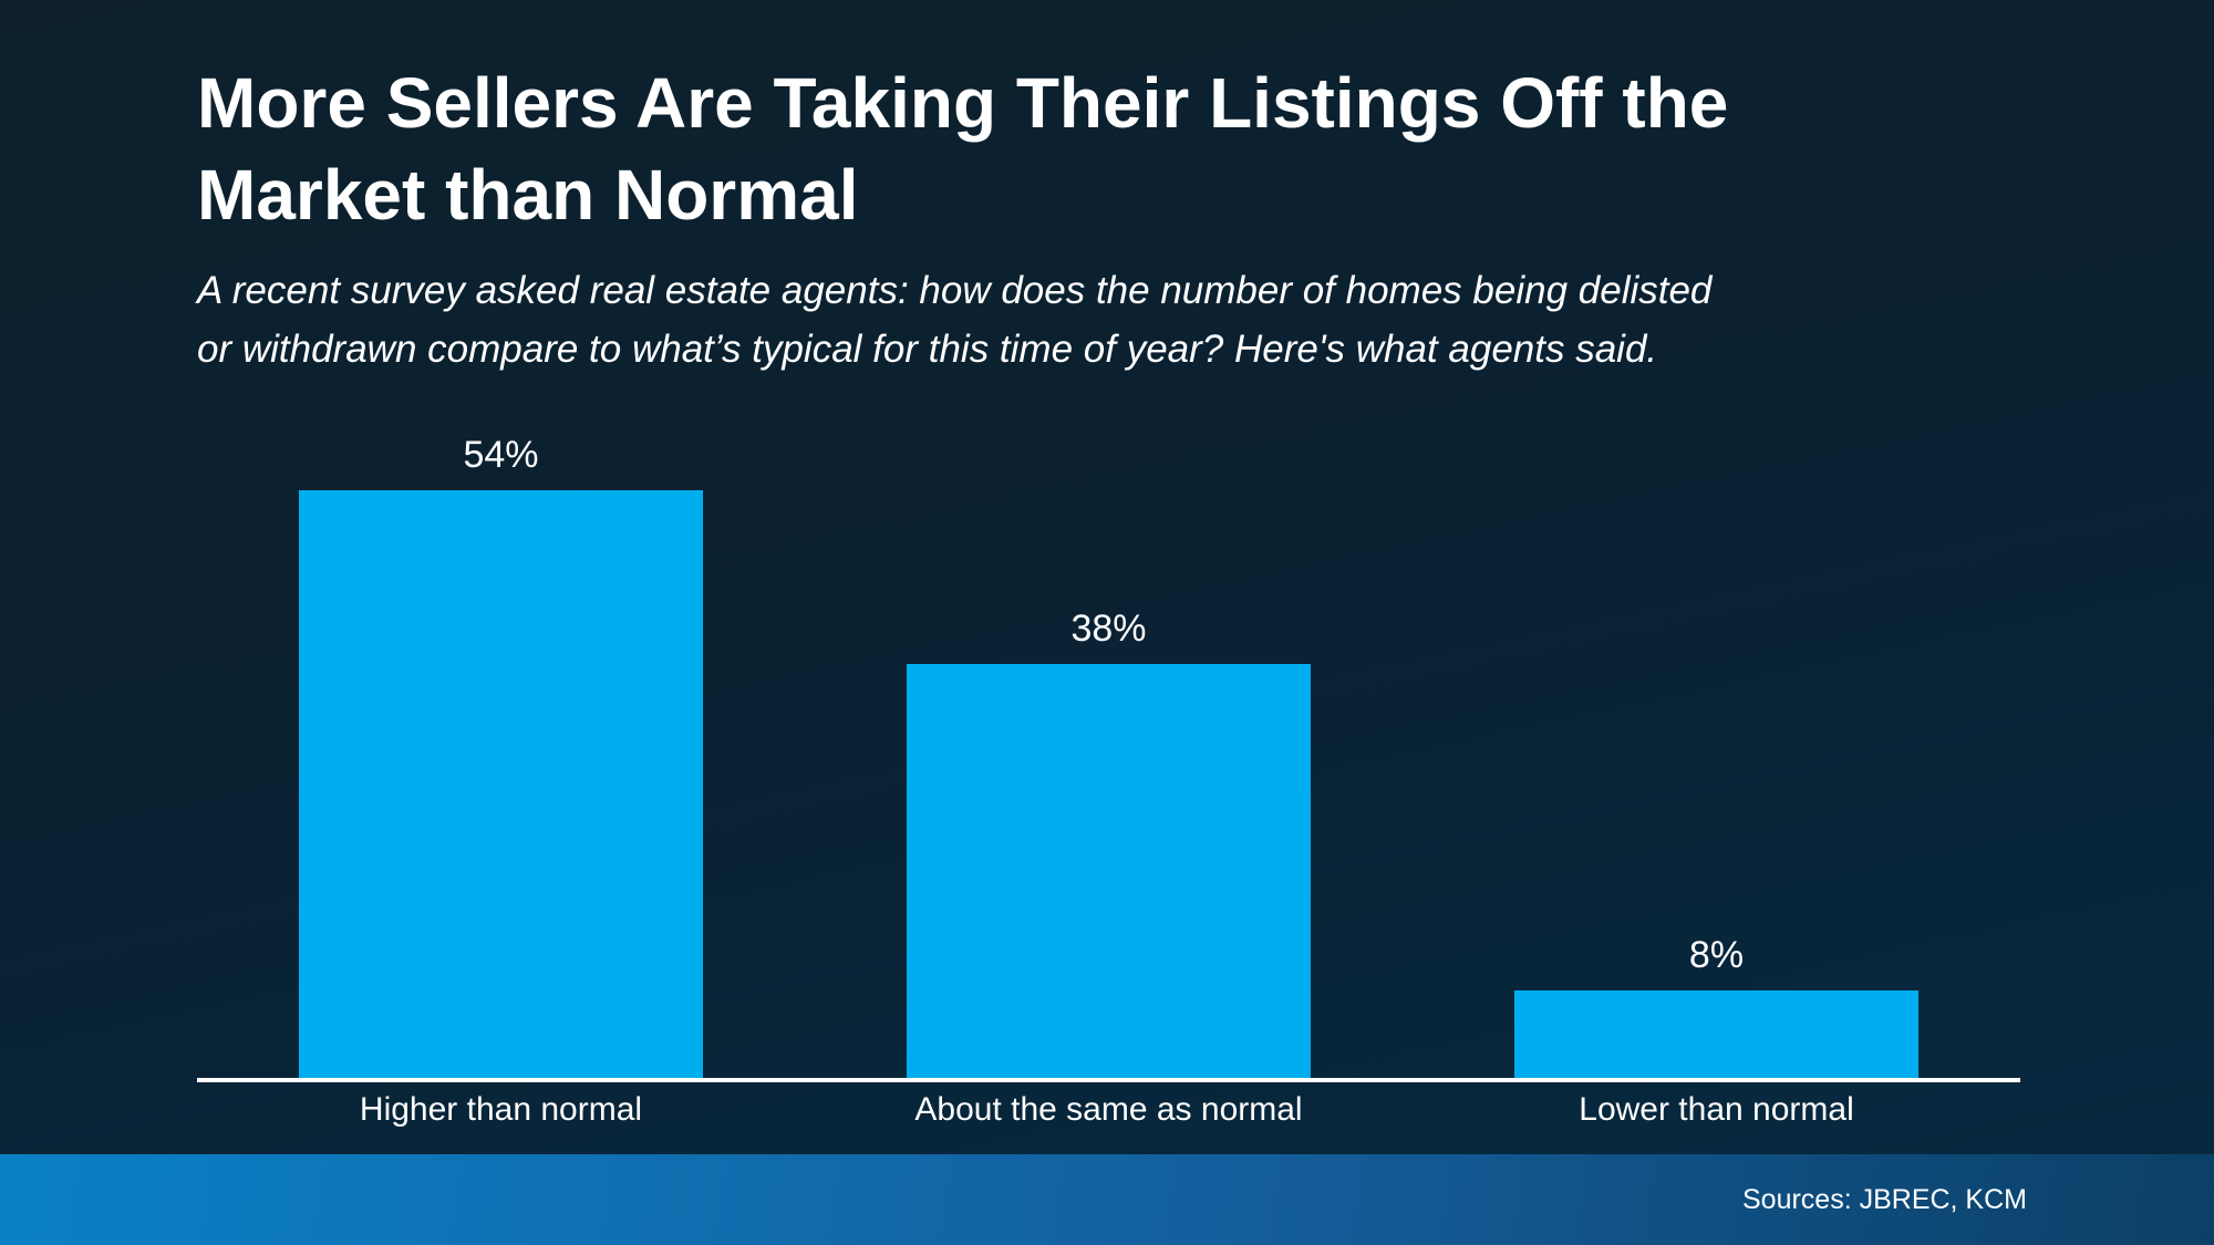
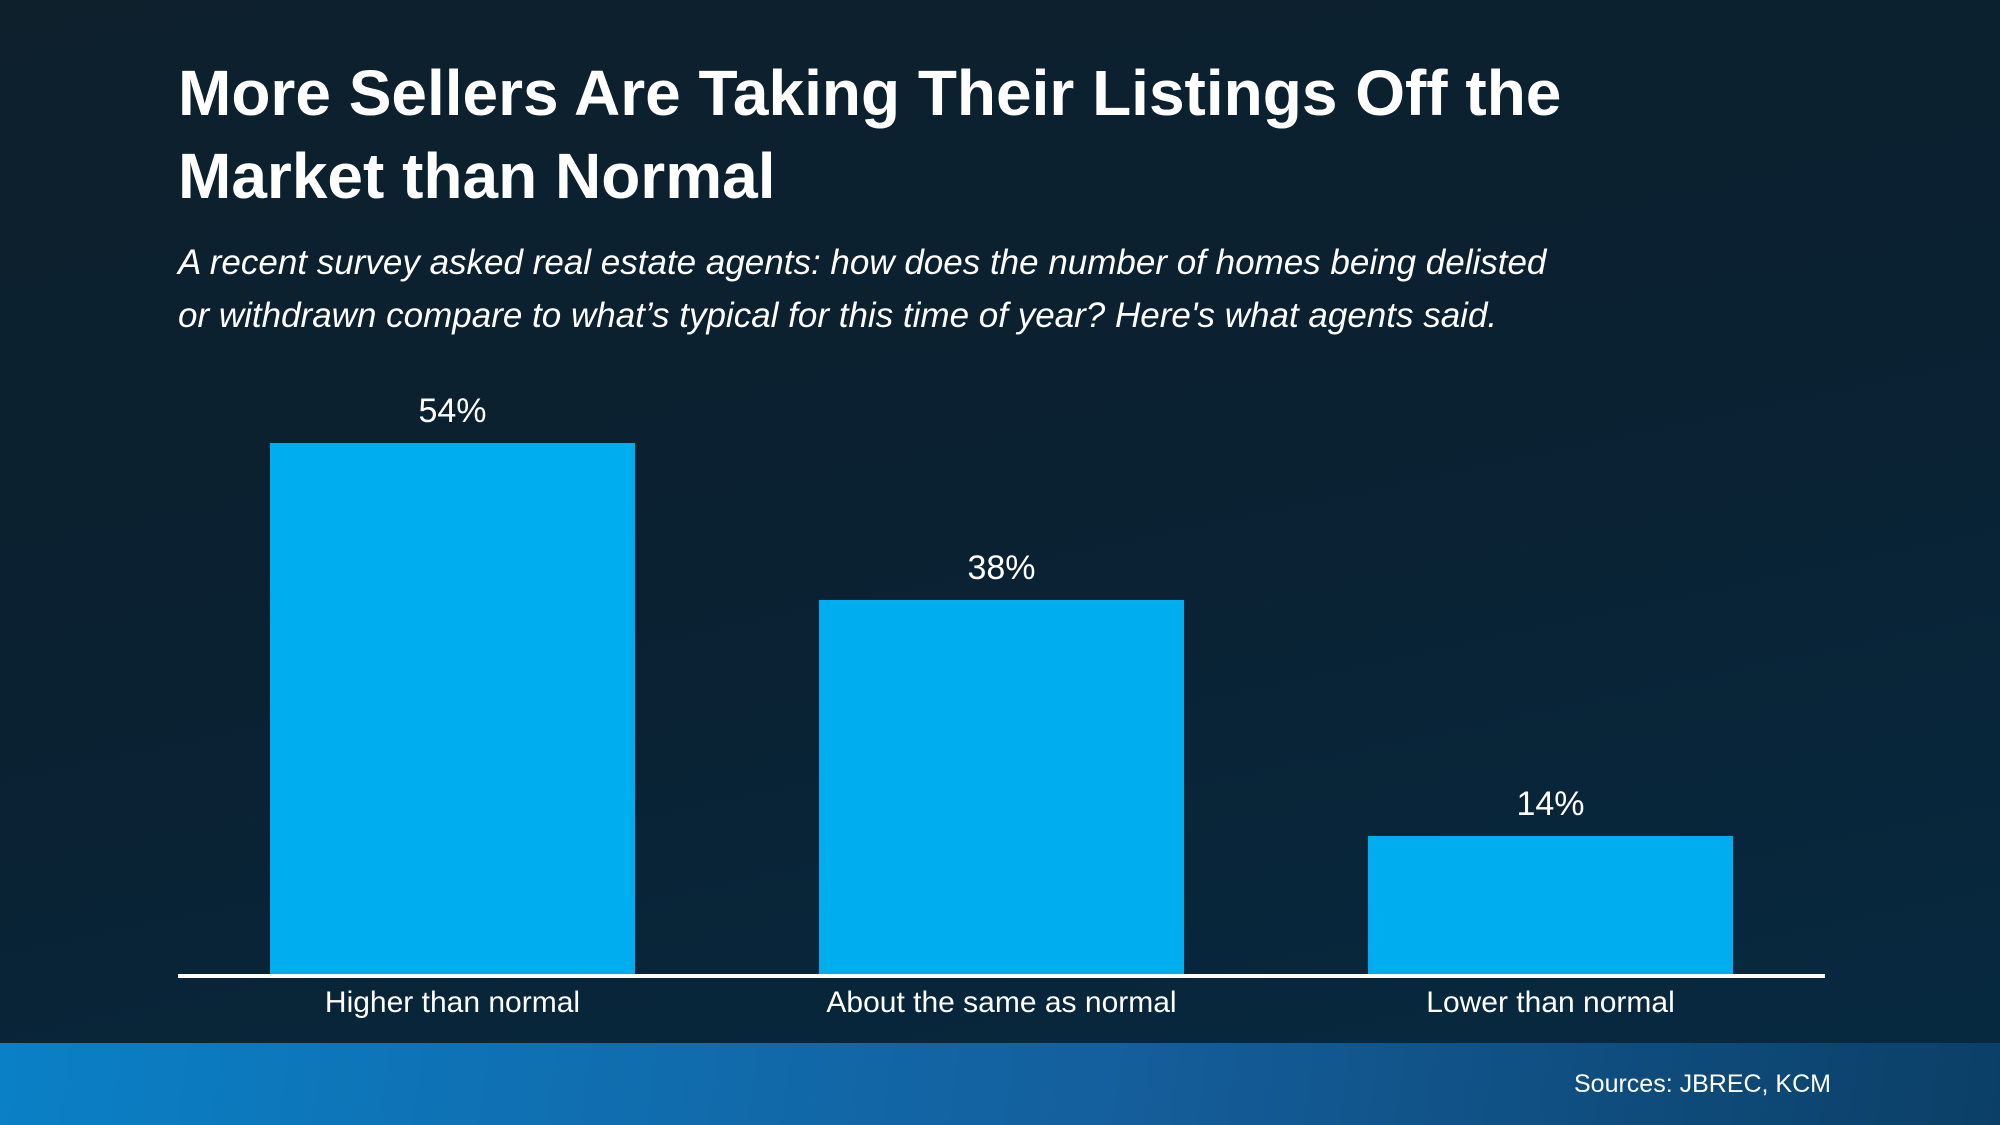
Lower than normal: 8% -> 14%
